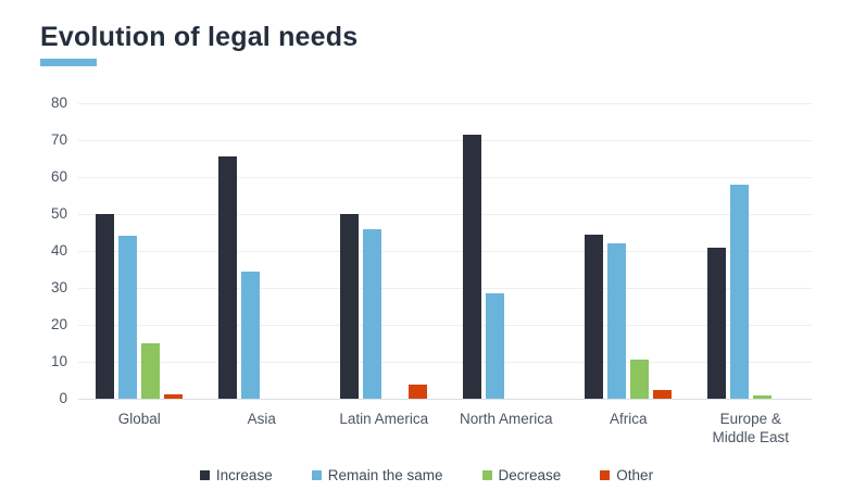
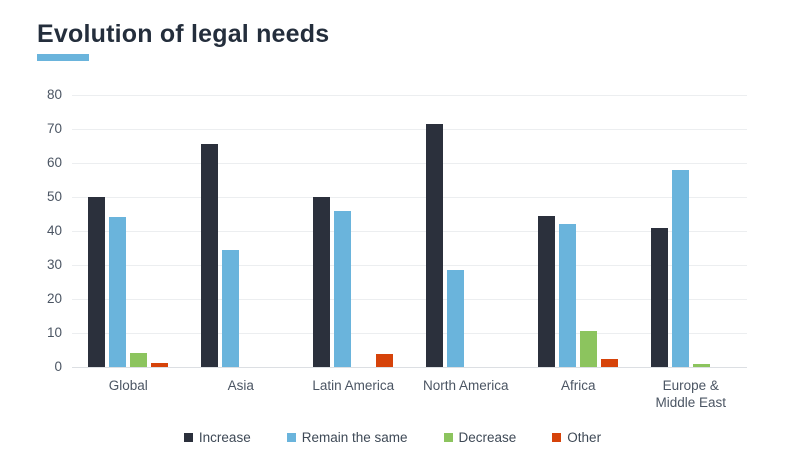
Decrease/Global: 15 -> 4
